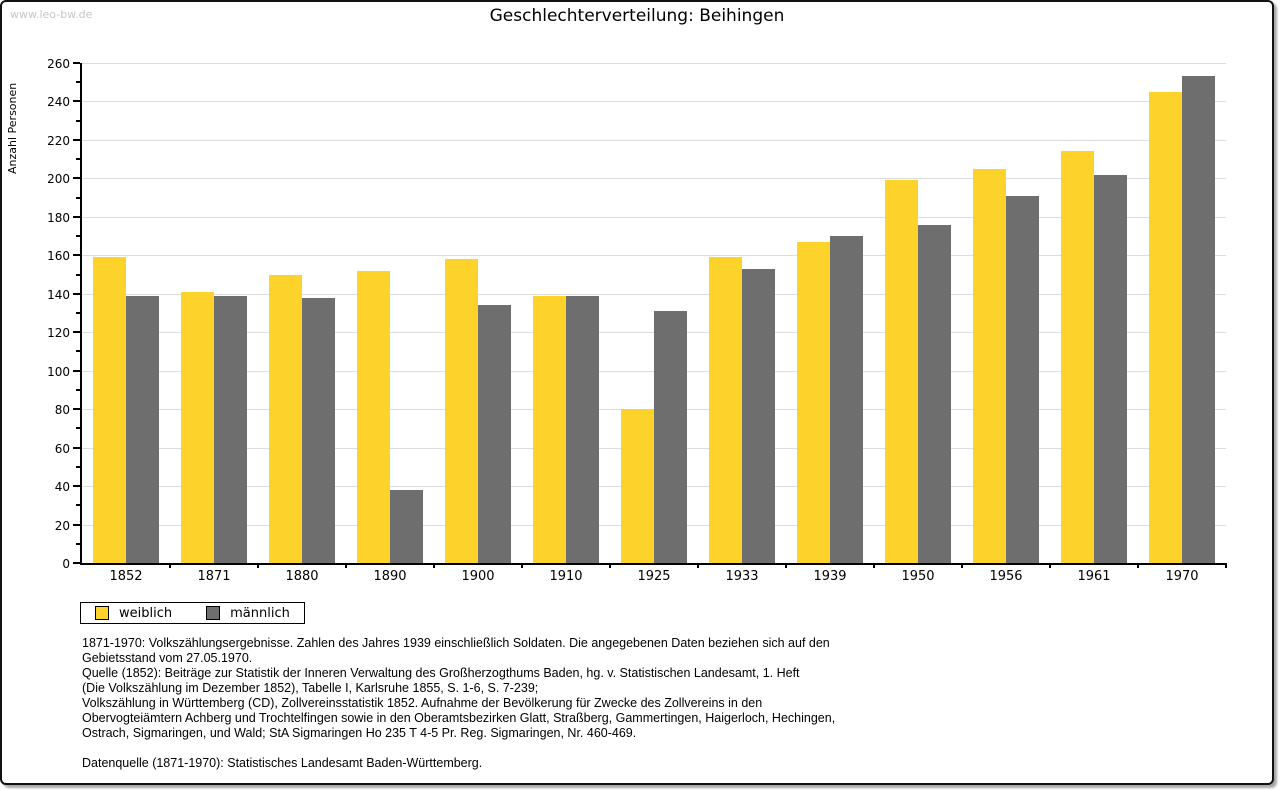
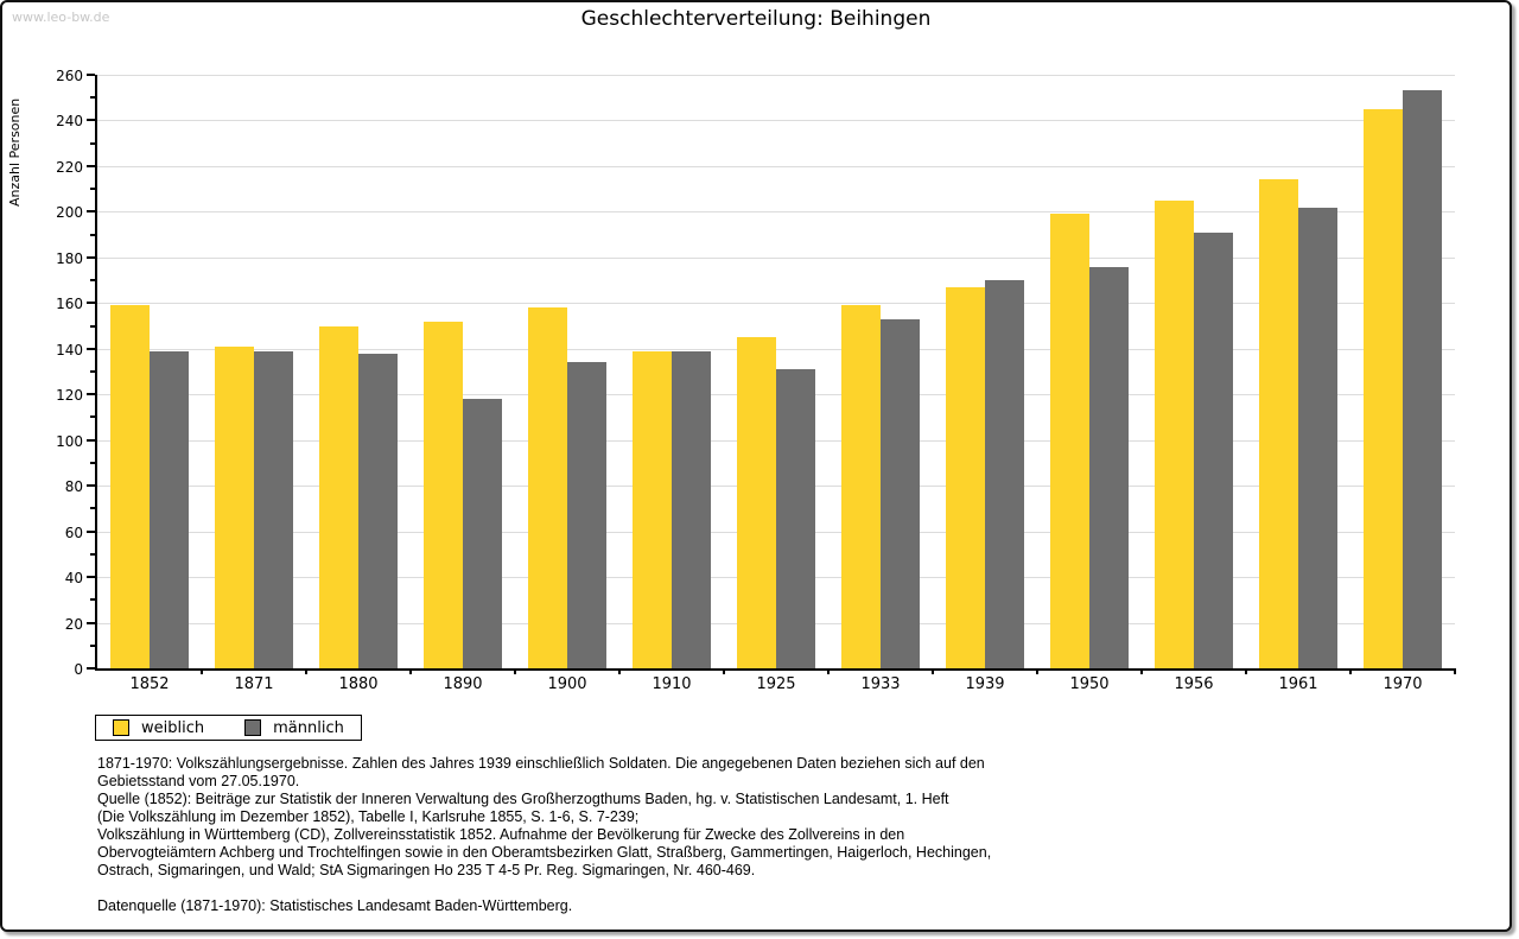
männlich/1890: 38 -> 118
weiblich/1925: 80 -> 145
